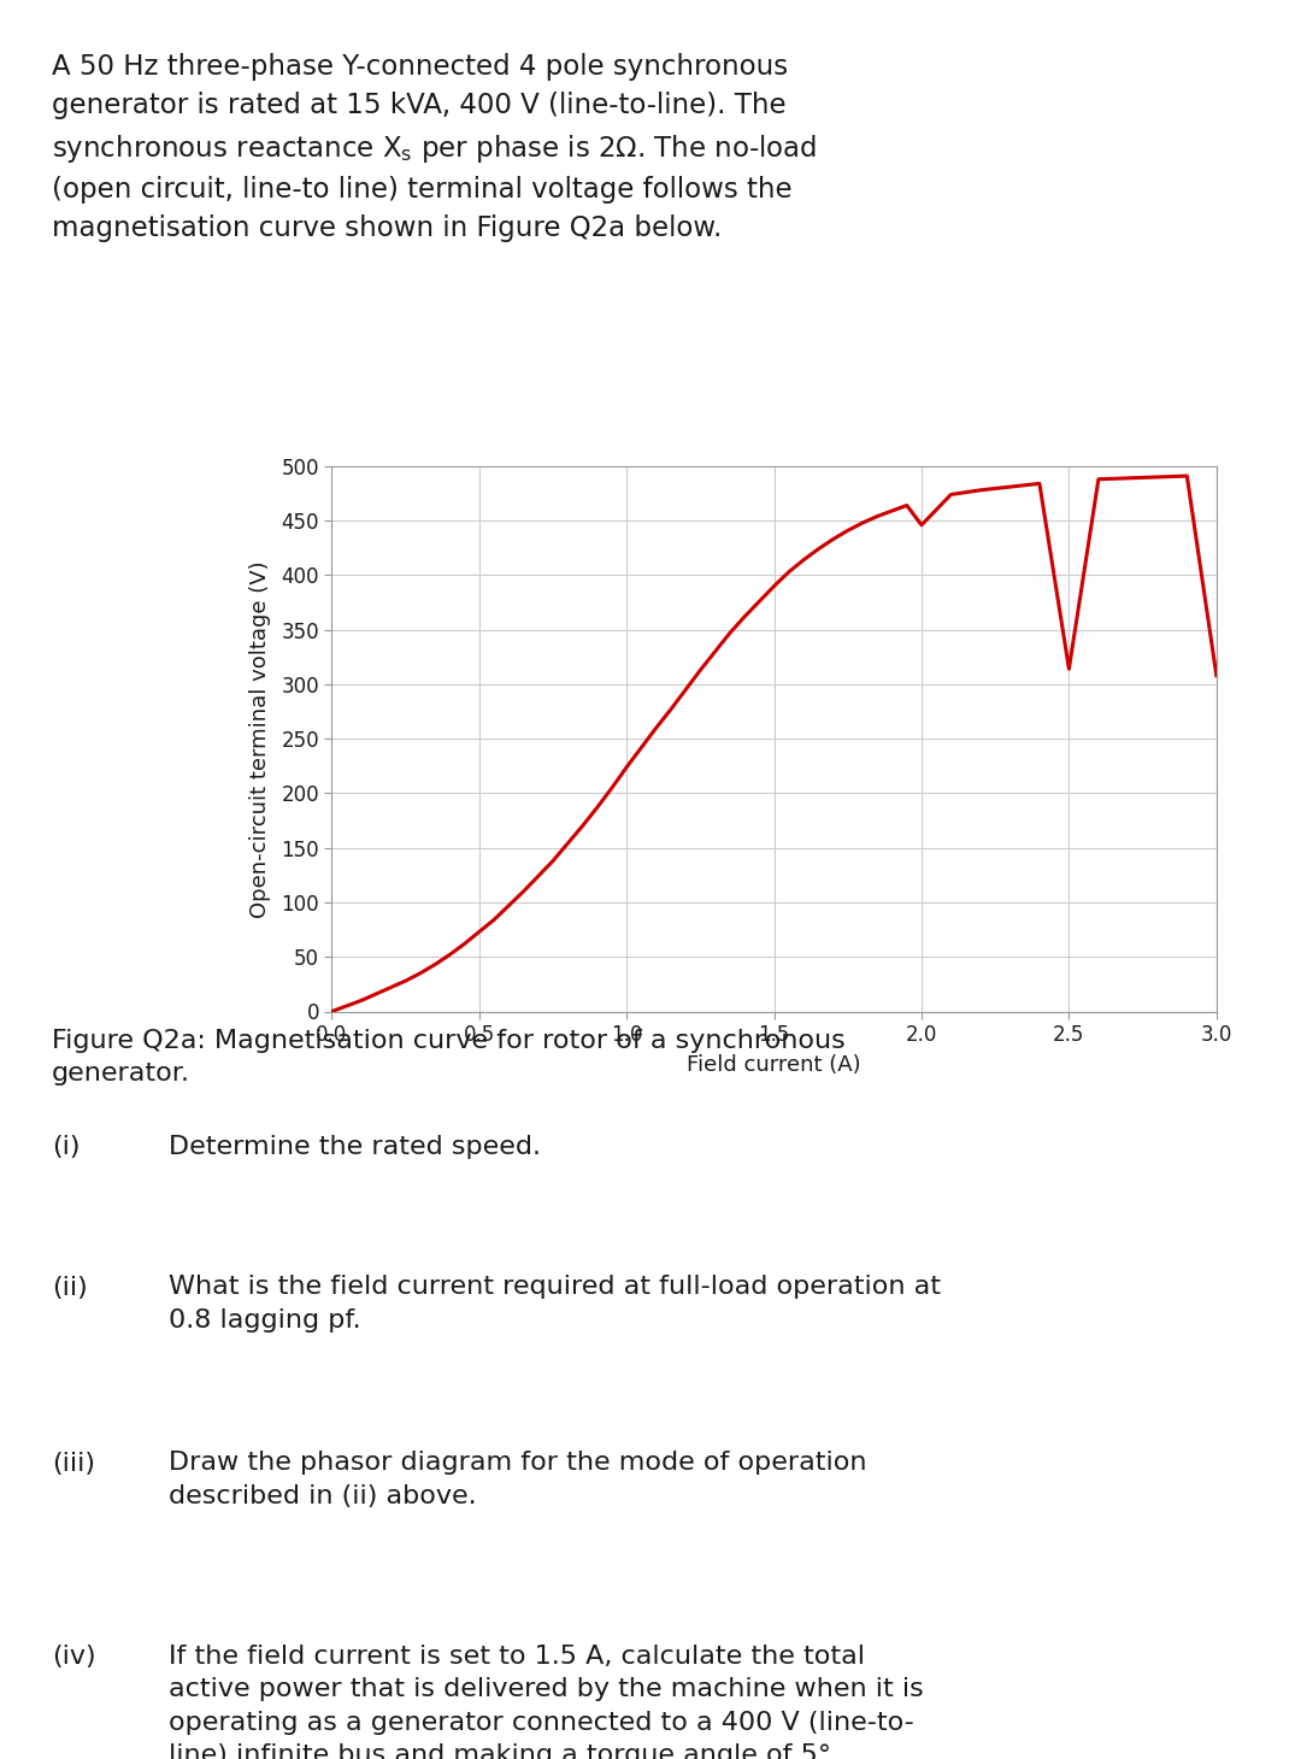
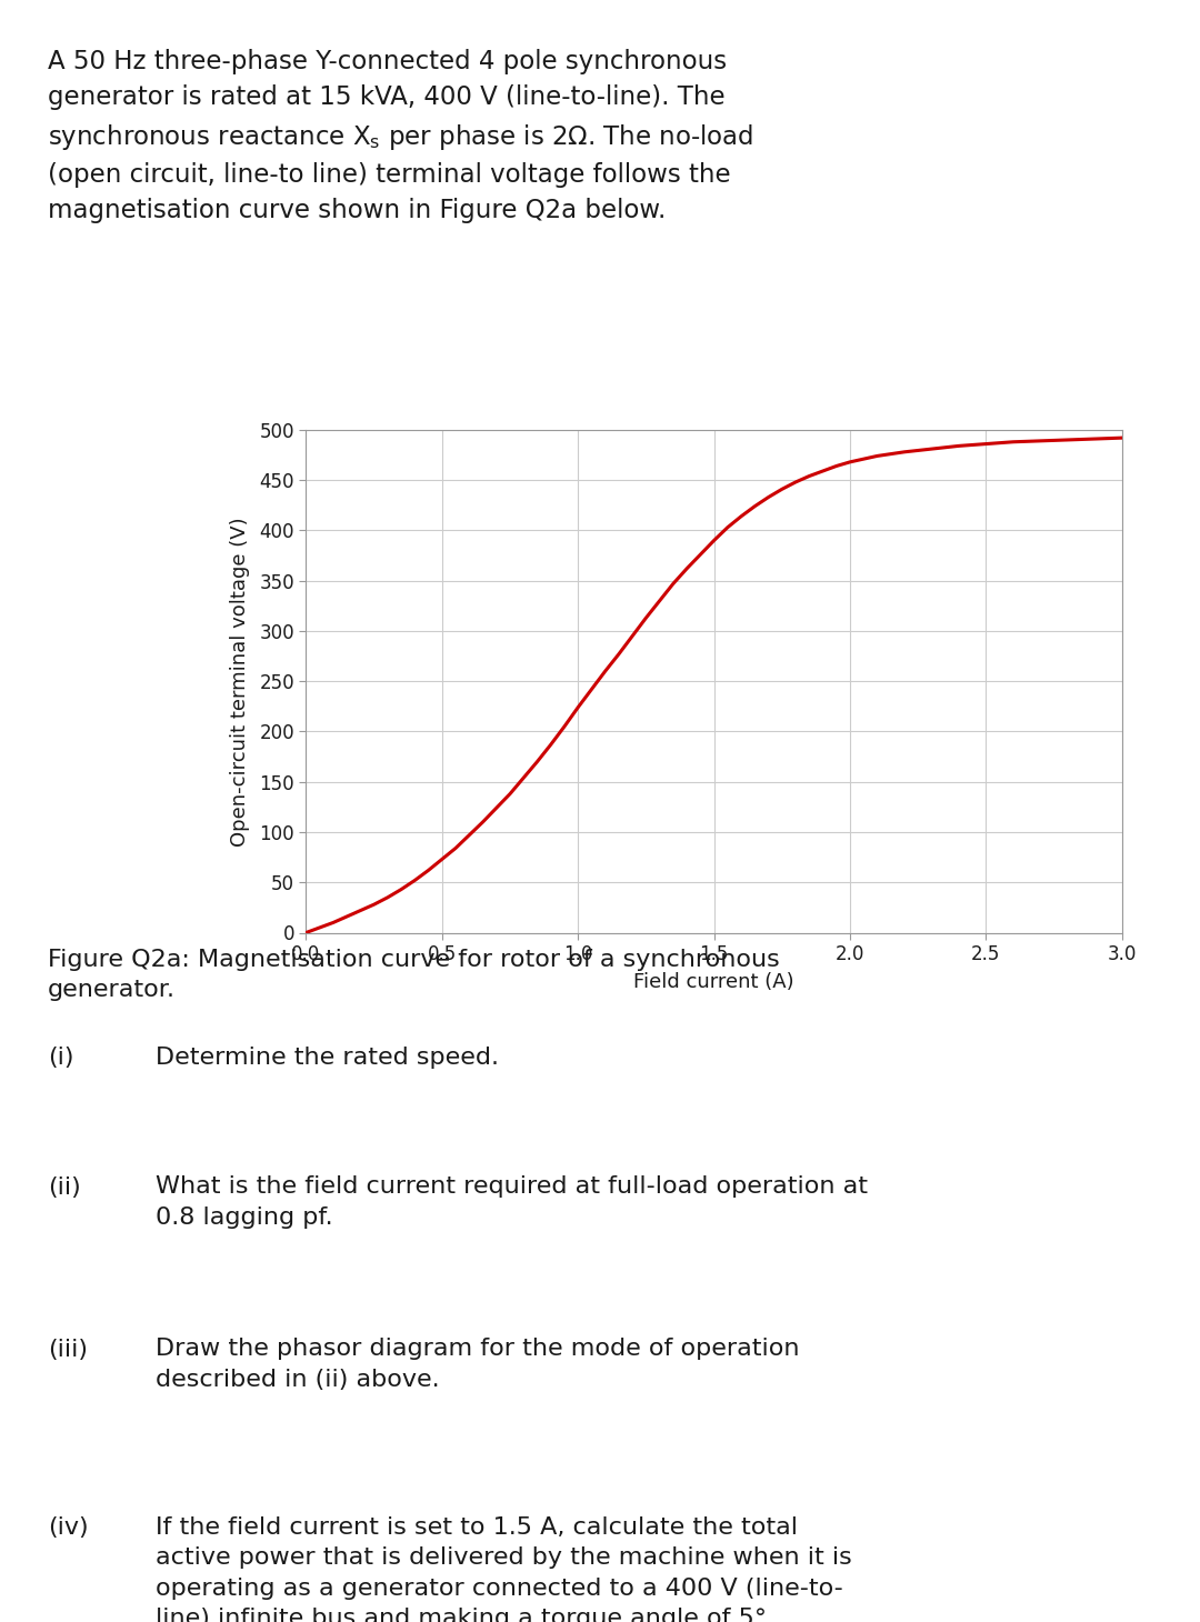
2.0: 446 -> 468
2.5: 314 -> 486
3.0: 308 -> 492
